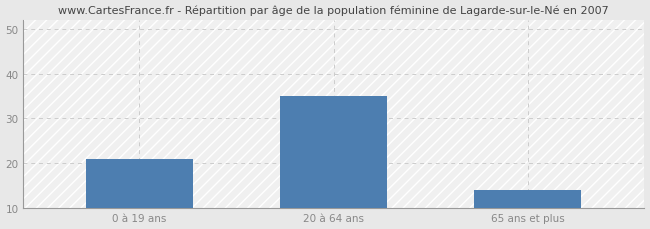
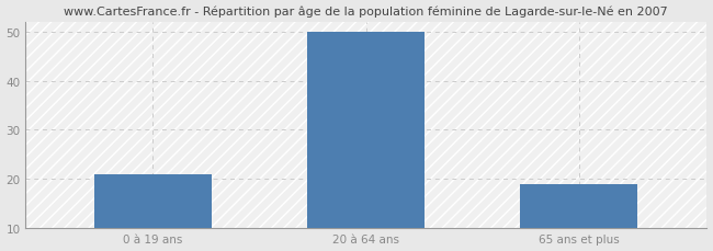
20 à 64 ans: 35 -> 50
65 ans et plus: 14 -> 19
